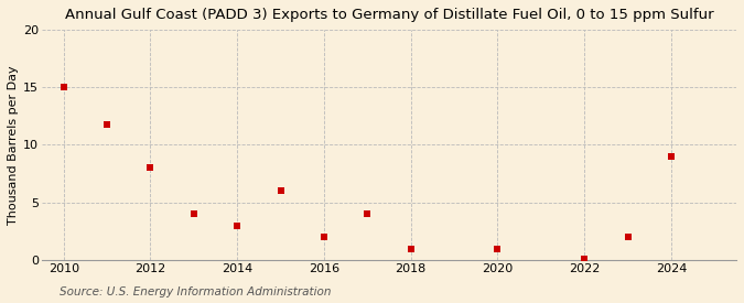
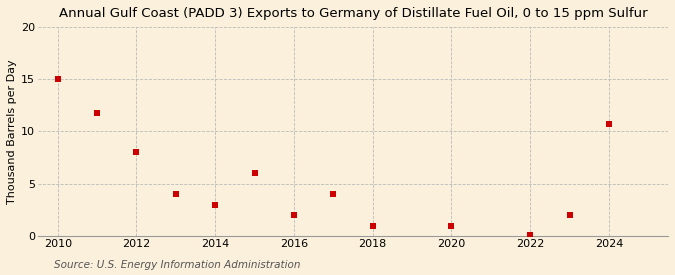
2024: 9.0 -> 10.7
